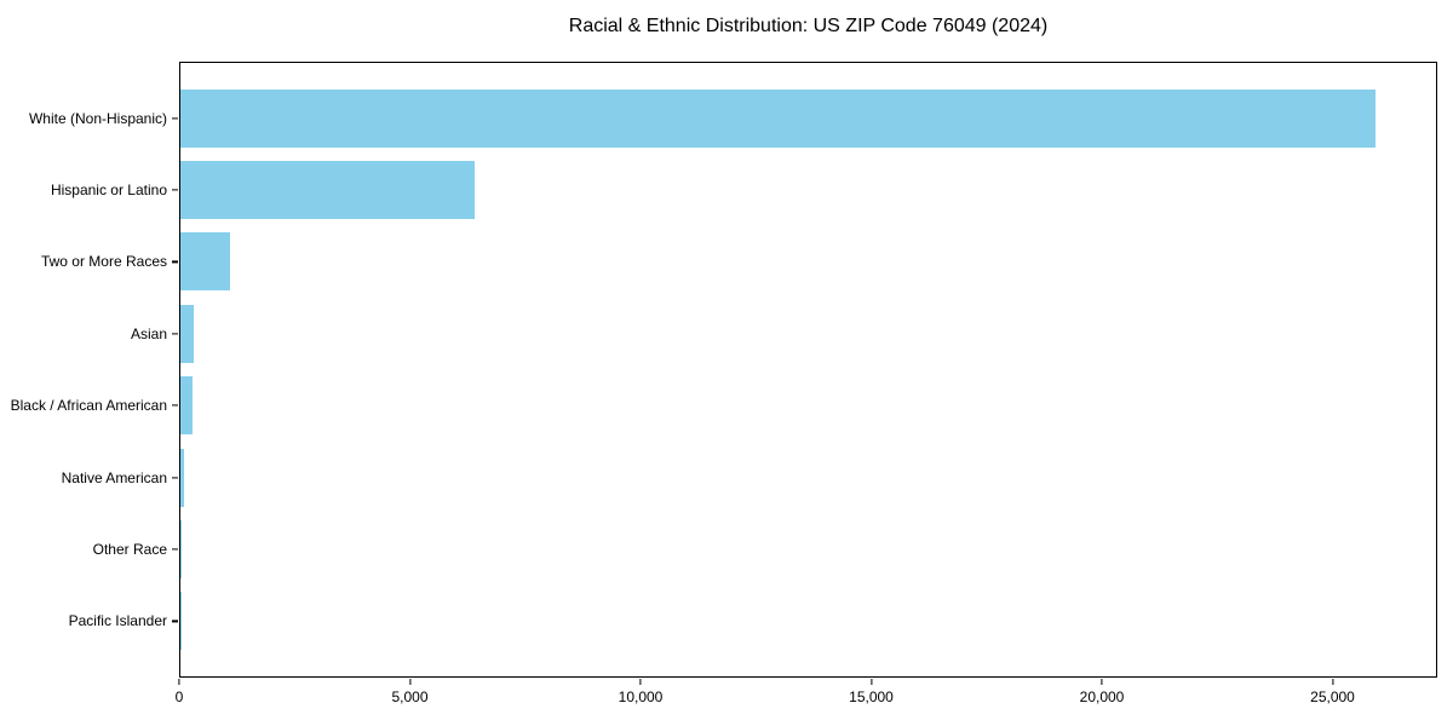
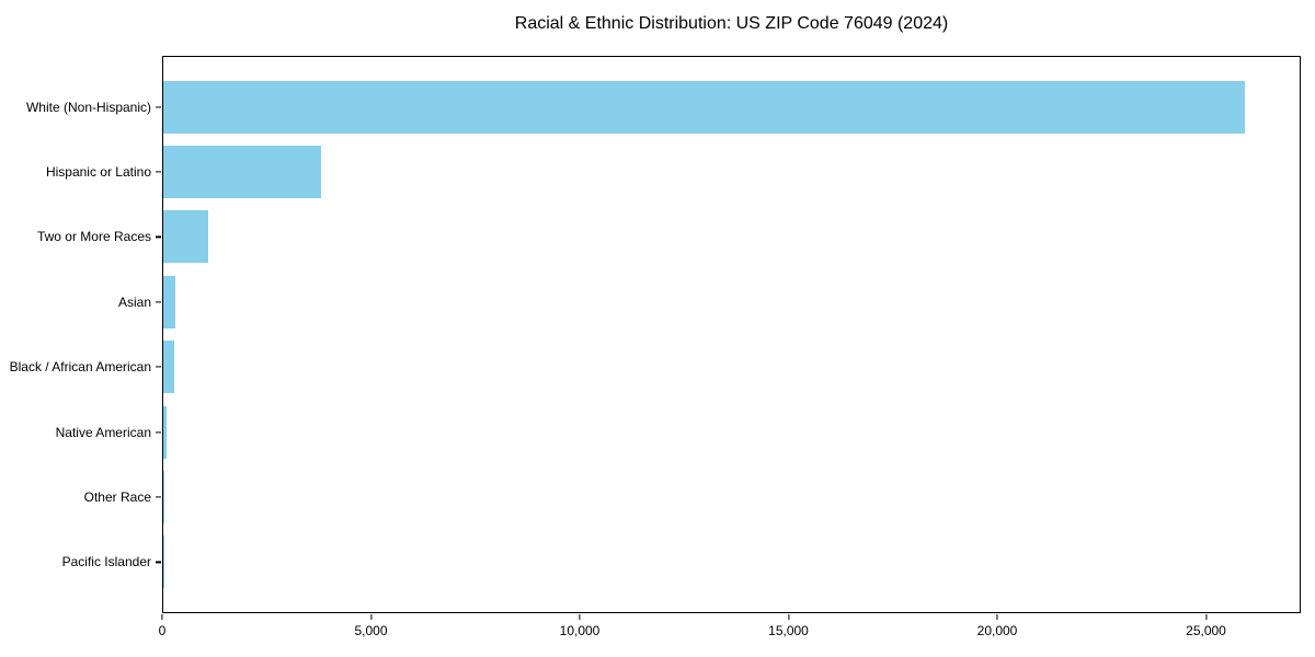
Hispanic or Latino: 6400 -> 3800
